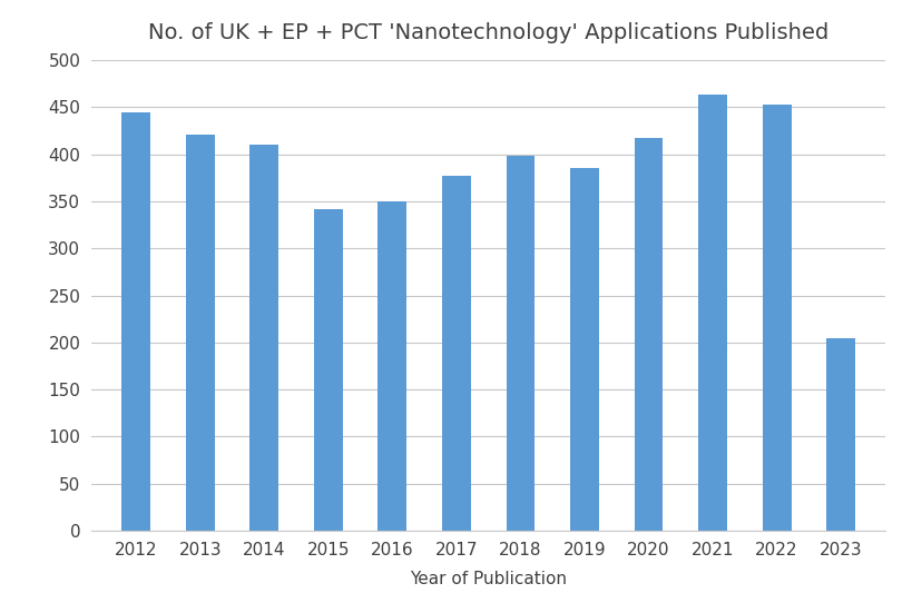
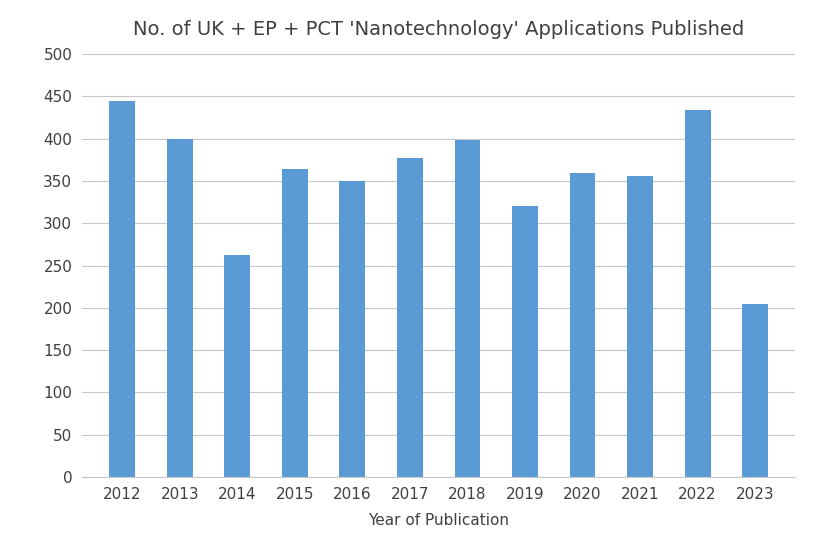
2013: 421 -> 400
2014: 410 -> 262
2015: 342 -> 364
2019: 386 -> 320
2020: 418 -> 360
2021: 464 -> 356
2022: 453 -> 434
